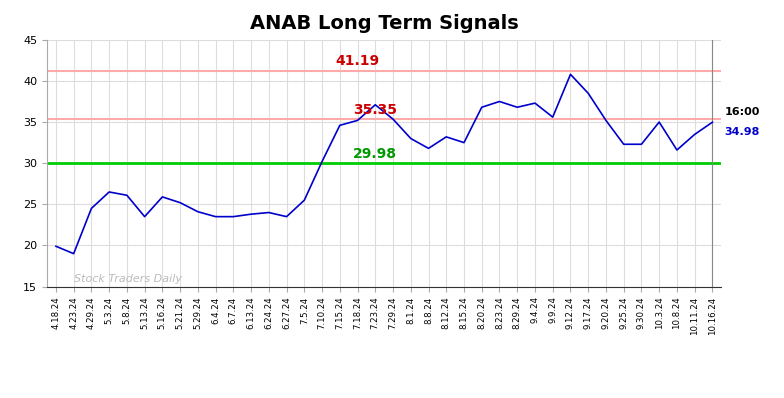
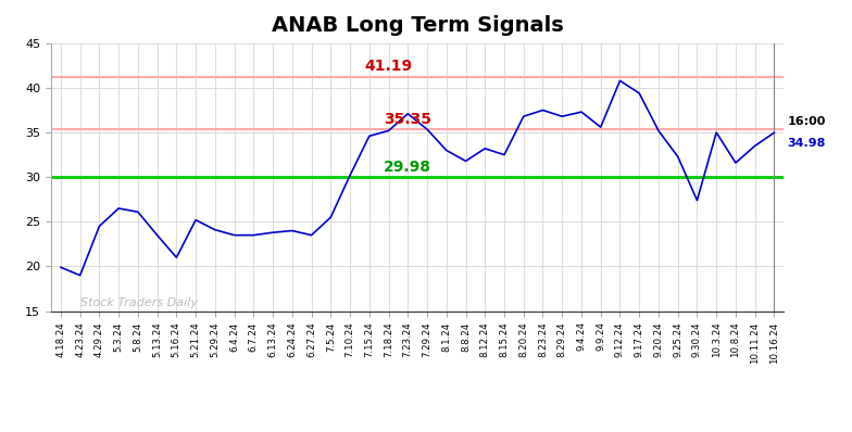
5.16.24: 25.9 -> 21.0
9.17.24: 38.5 -> 39.4
9.30.24: 32.3 -> 27.4
